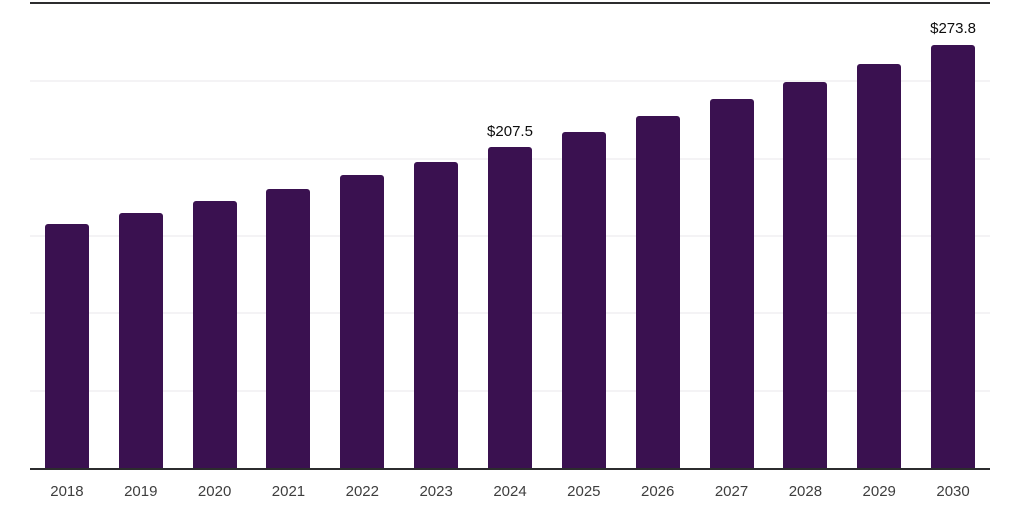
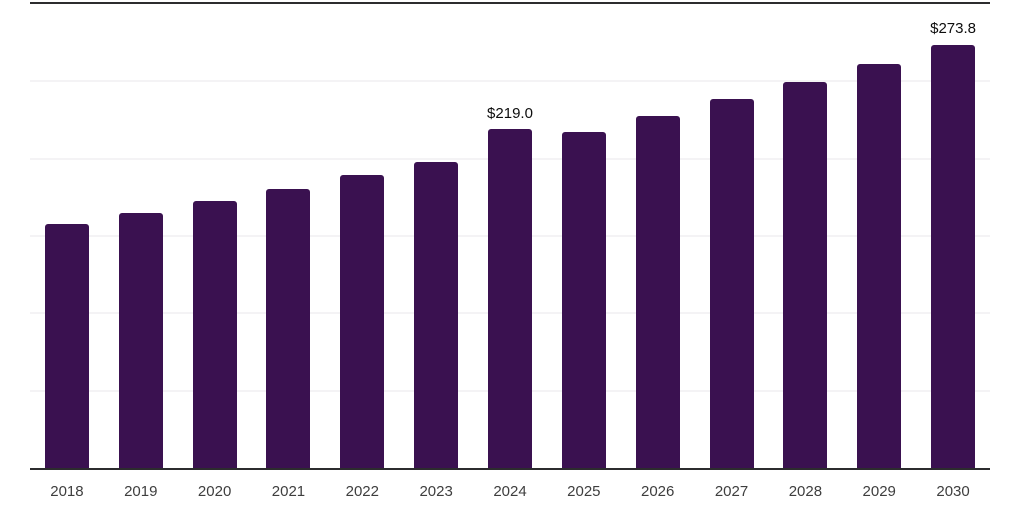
2024: $207.5 -> $219.0
